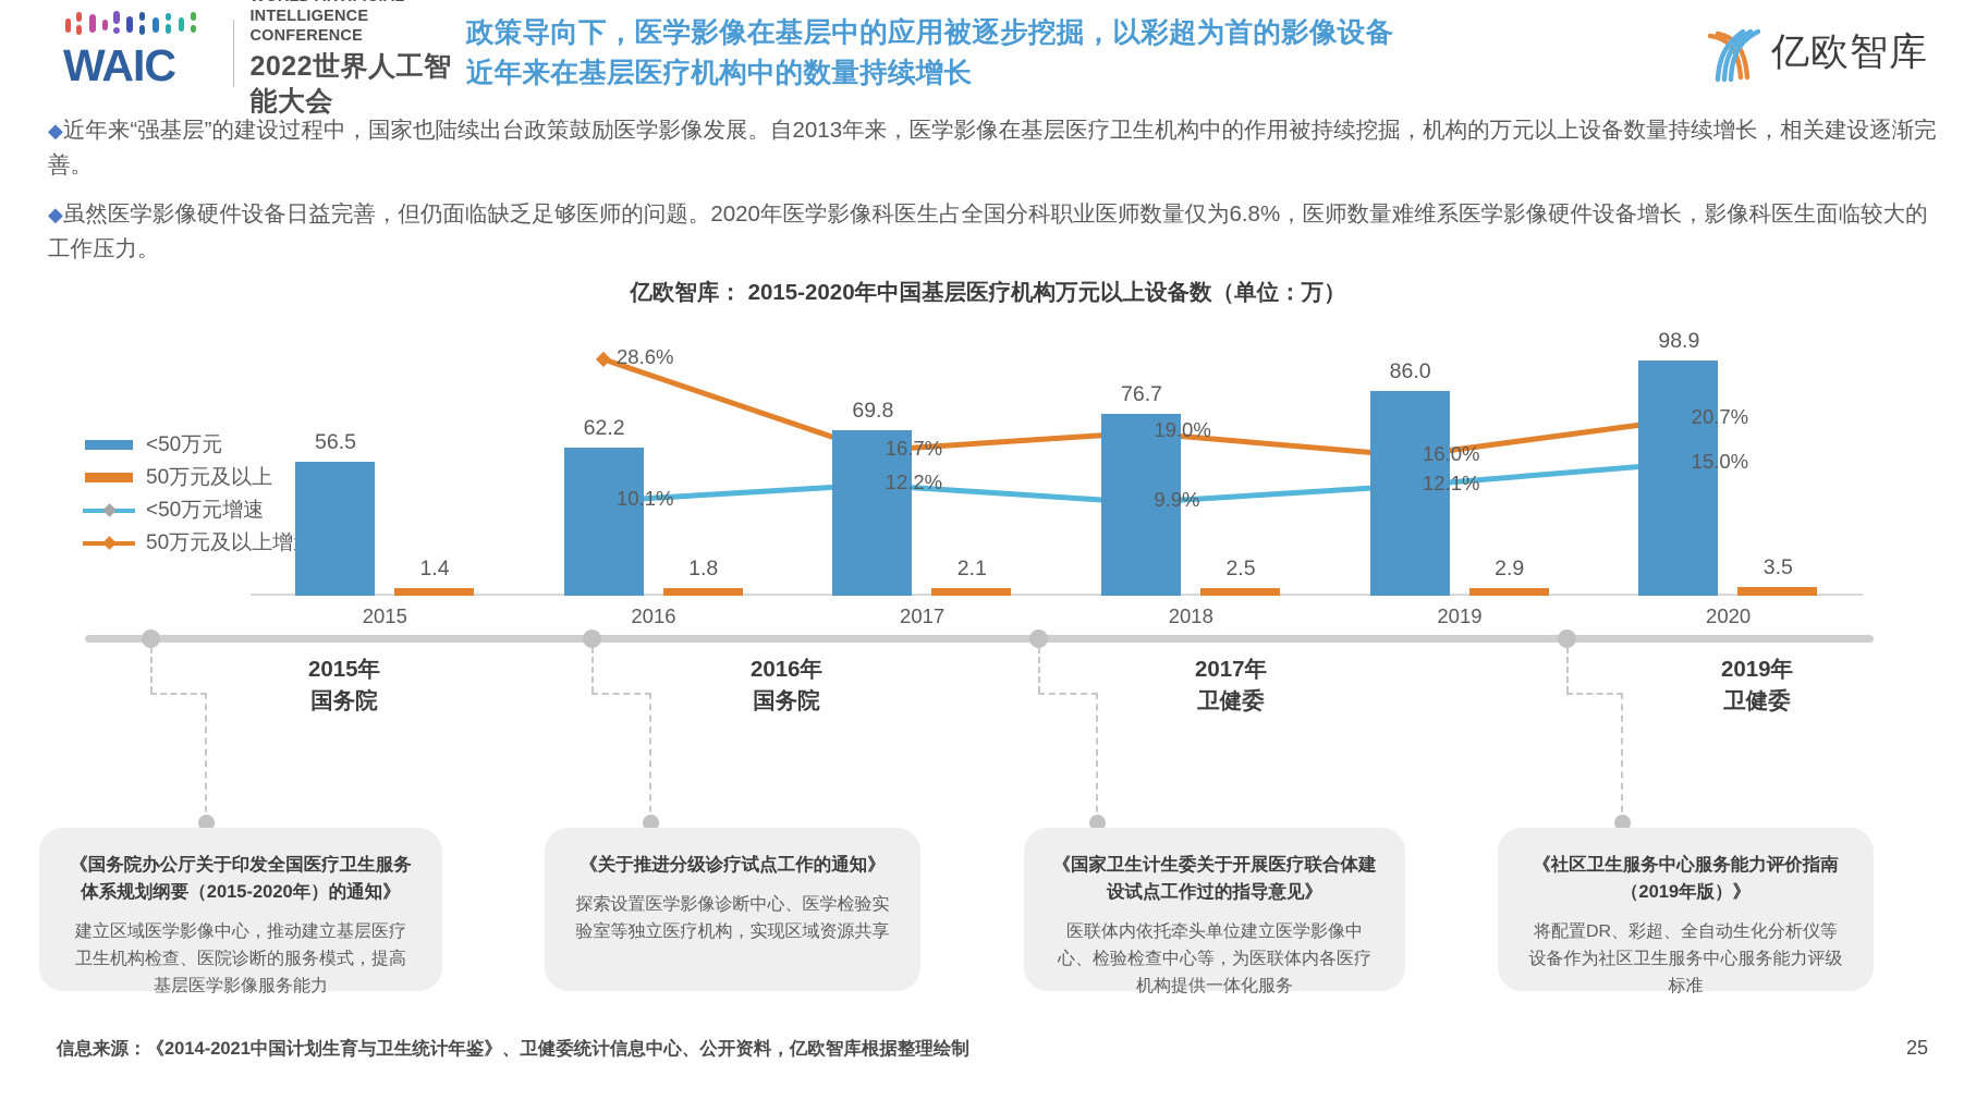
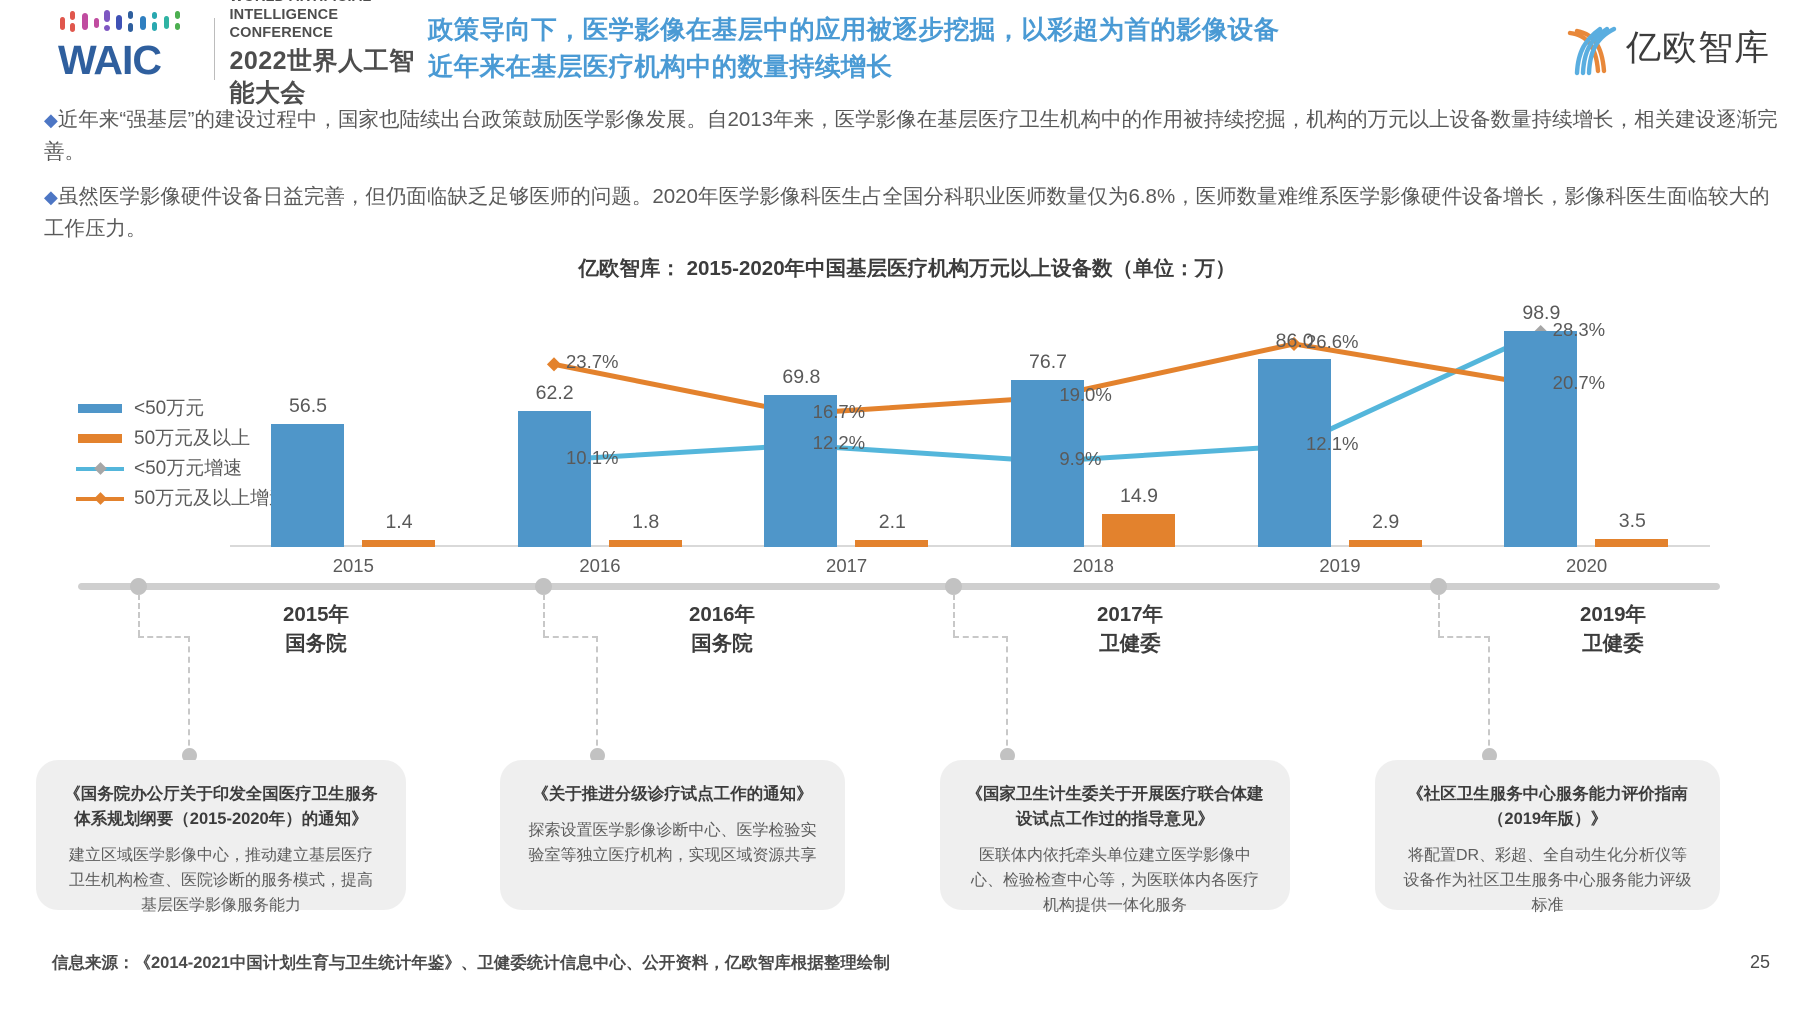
50万元及以上增速/2016: 28.6% -> 23.7%
50万元及以上/2018: 2.5 -> 14.9
50万元及以上增速/2019: 16.0% -> 26.6%
<50万元增速/2020: 15.0% -> 28.3%
